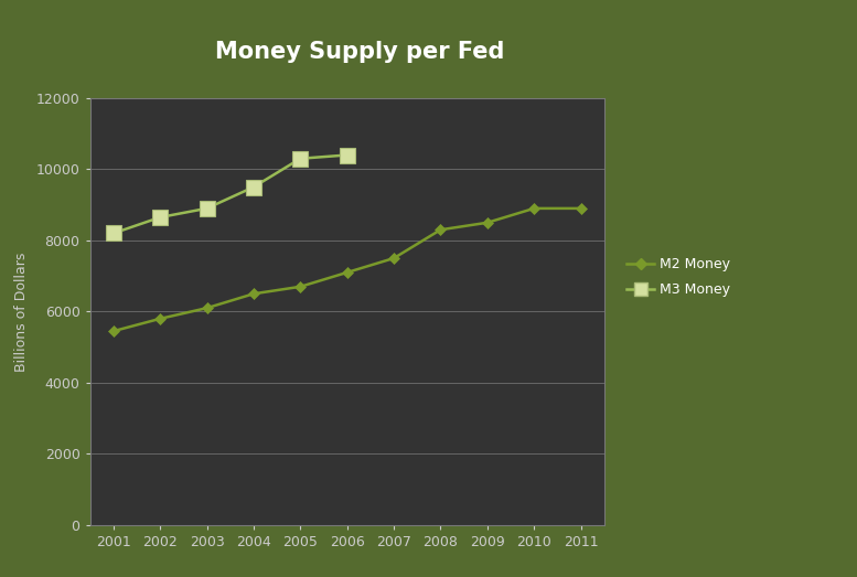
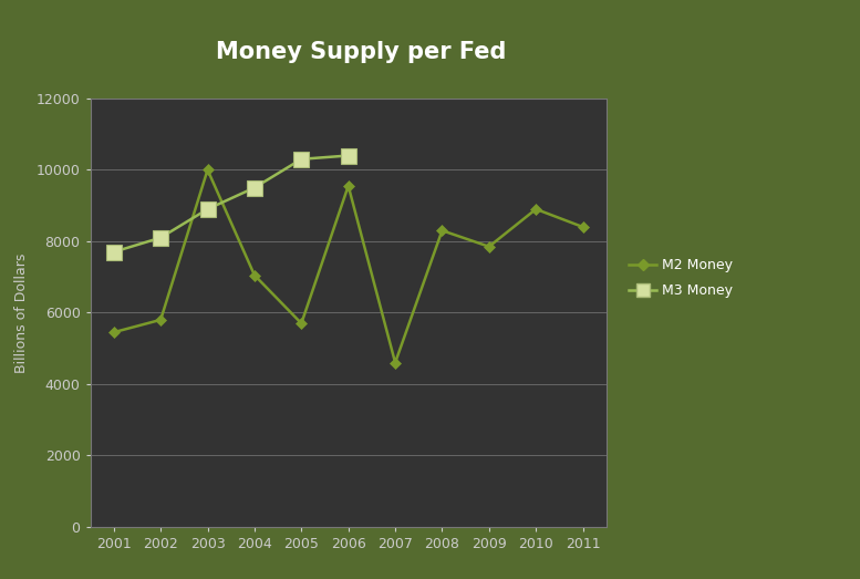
M3 Money/2001: 8200 -> 7700
M3 Money/2002: 8650 -> 8100
M2 Money/2003: 6100 -> 10000
M2 Money/2004: 6500 -> 7050
M2 Money/2005: 6700 -> 5700
M2 Money/2006: 7100 -> 9550
M2 Money/2007: 7500 -> 4600
M2 Money/2009: 8500 -> 7850
M2 Money/2011: 8900 -> 8400
